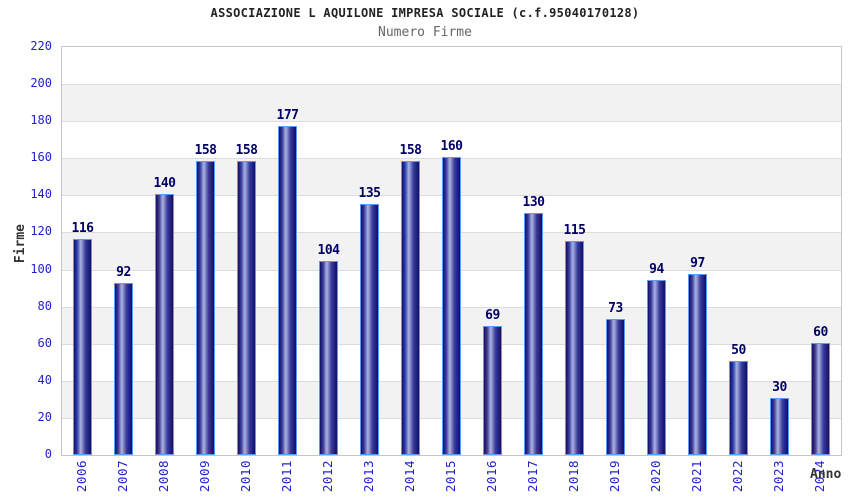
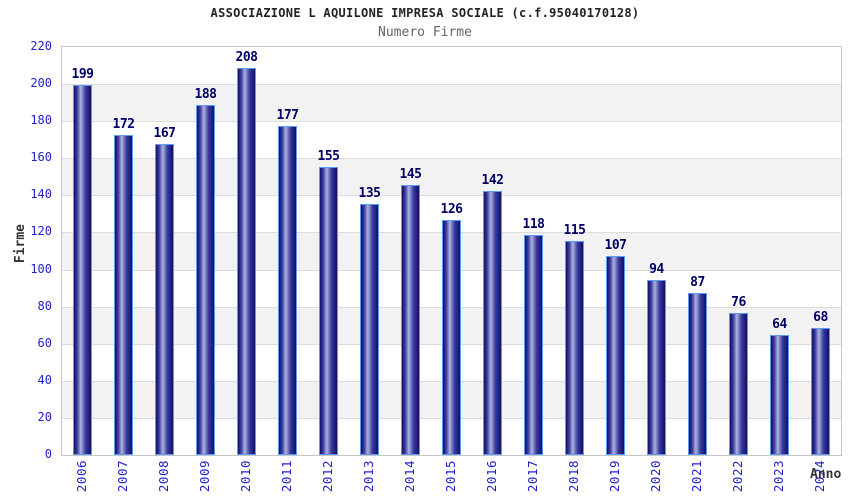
2006: 116 -> 199
2007: 92 -> 172
2008: 140 -> 167
2009: 158 -> 188
2010: 158 -> 208
2012: 104 -> 155
2014: 158 -> 145
2015: 160 -> 126
2016: 69 -> 142
2017: 130 -> 118
2019: 73 -> 107
2021: 97 -> 87
2022: 50 -> 76
2023: 30 -> 64
2024: 60 -> 68
